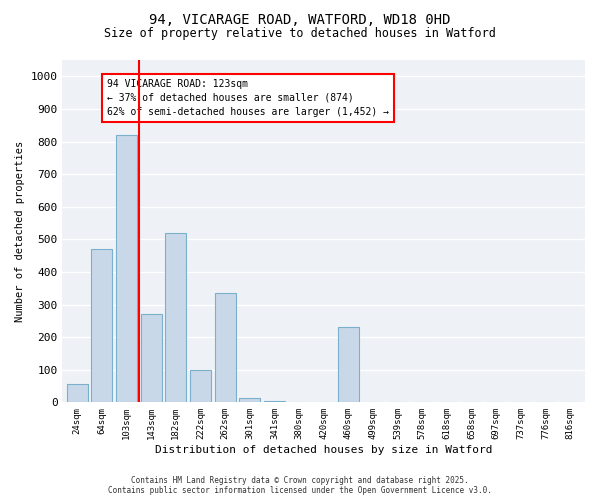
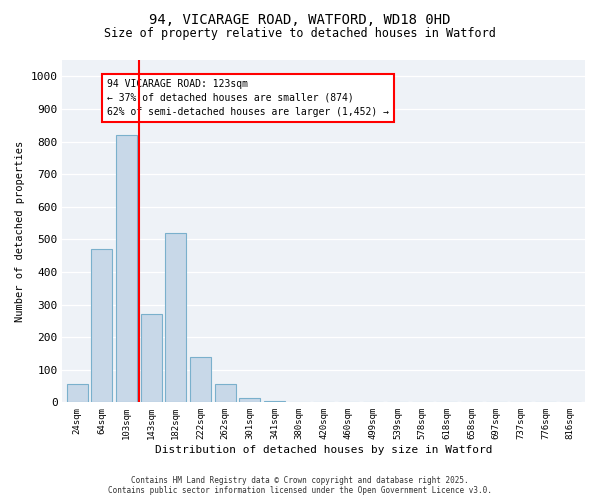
222sqm: 100 -> 140
262sqm: 335 -> 55
460sqm: 230 -> 1
